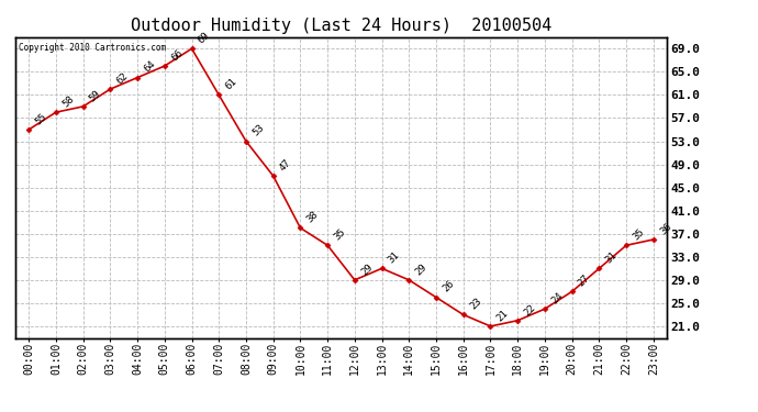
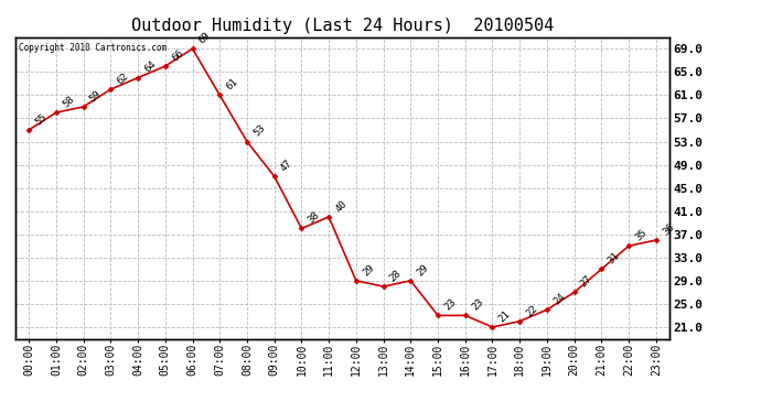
11:00: 35 -> 40
13:00: 31 -> 28
15:00: 26 -> 23
